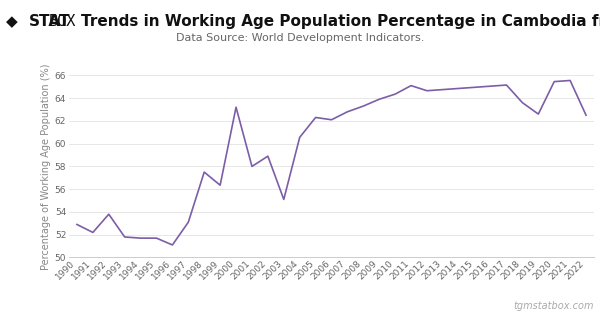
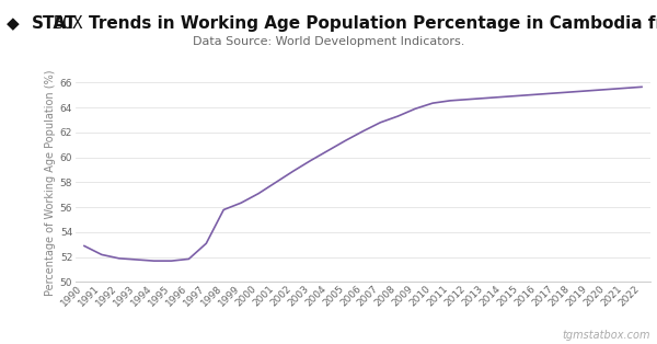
1992: 53.8 -> 51.9
1996: 51.1 -> 51.9
1998: 57.5 -> 55.8
2000: 63.2 -> 57.1
2003: 55.1 -> 59.8
2005: 62.3 -> 61.4
2011: 65.1 -> 64.5
2018: 63.6 -> 65.2
2019: 62.6 -> 65.3
2022: 62.5 -> 65.7
